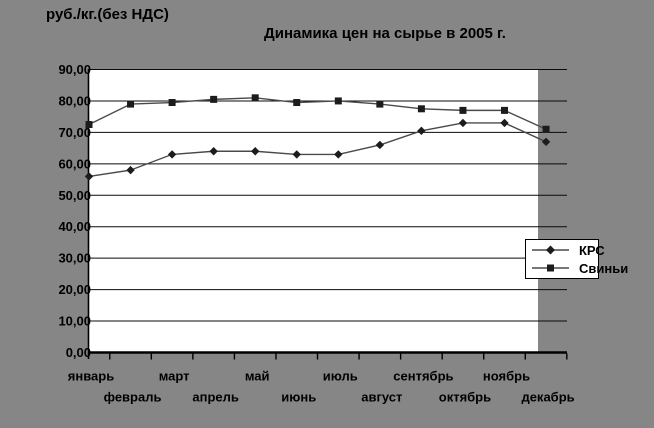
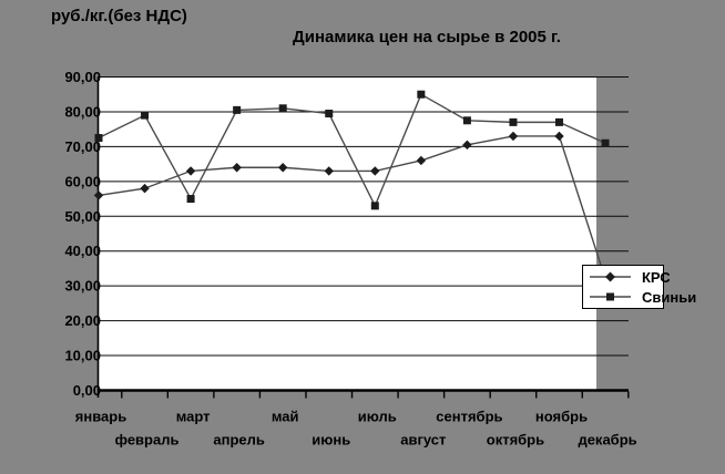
Свиньи/март: 80 -> 55
Свиньи/июль: 80 -> 53
Свиньи/август: 79 -> 85
КРС/декабрь: 67 -> 32
